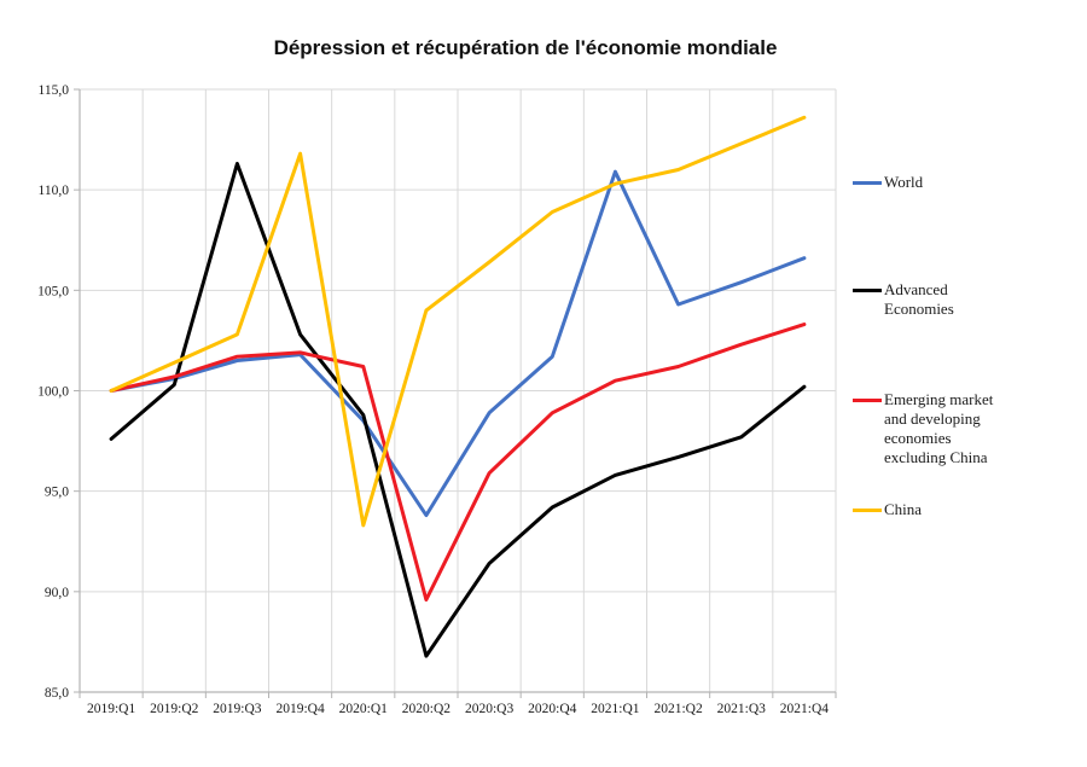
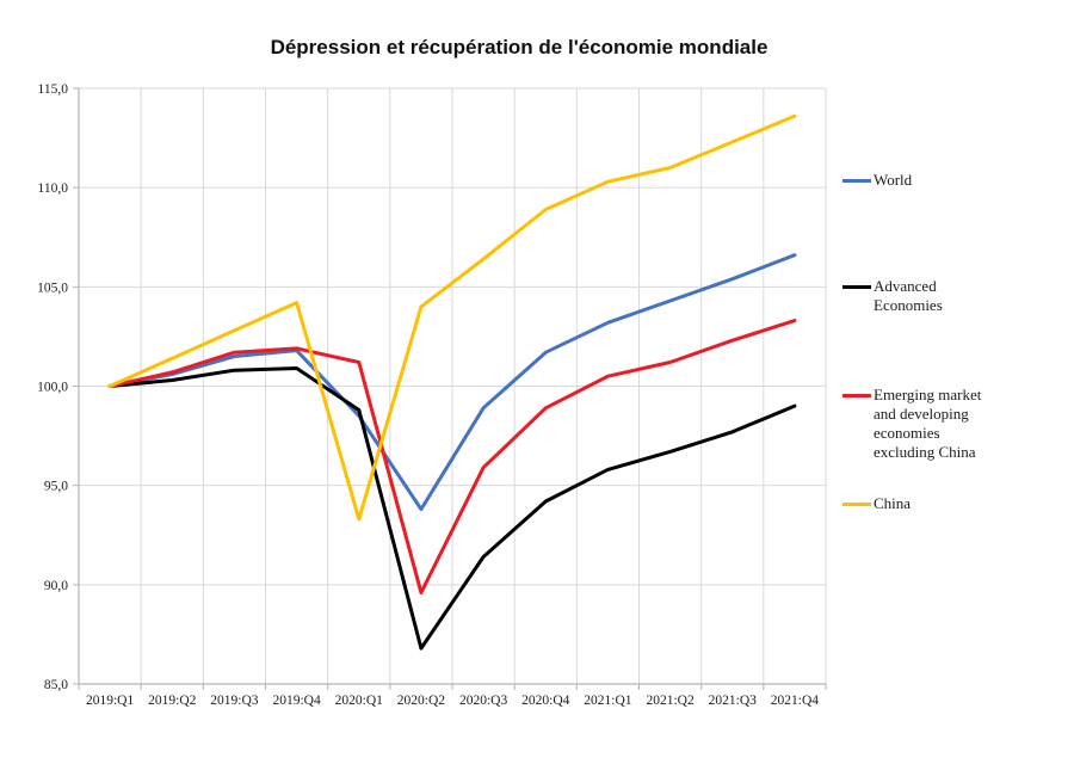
Advanced Economies/2019:Q1: 97,6 -> 100,0
Advanced Economies/2019:Q3: 111,3 -> 100,8
Advanced Economies/2019:Q4: 102,8 -> 100,9
China/2019:Q4: 111,8 -> 104,2
World/2021:Q1: 110,9 -> 103,2
Advanced Economies/2021:Q4: 100,2 -> 99,0
